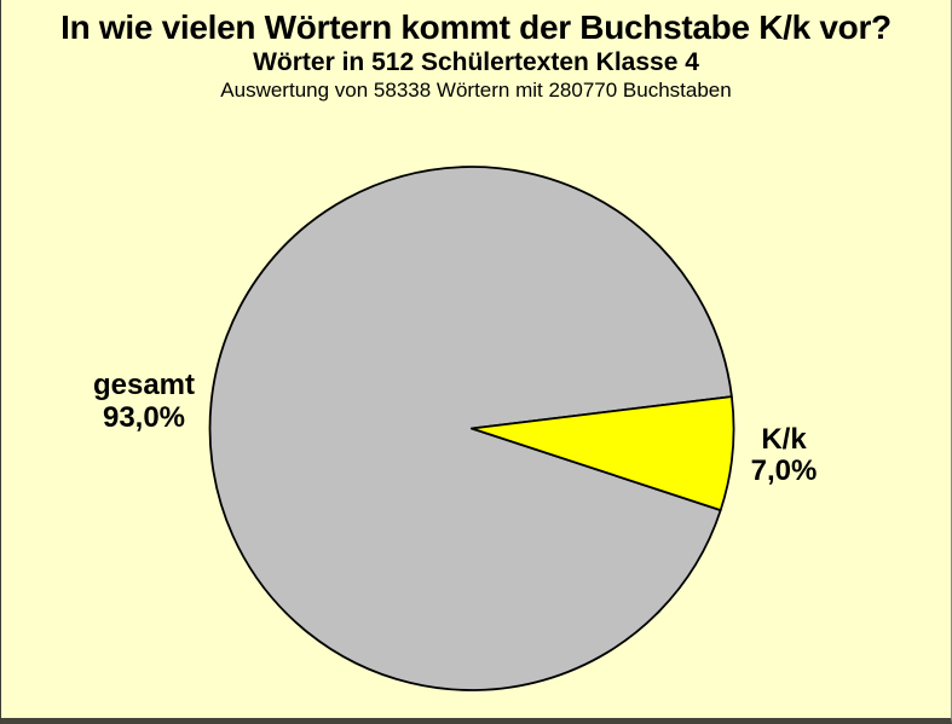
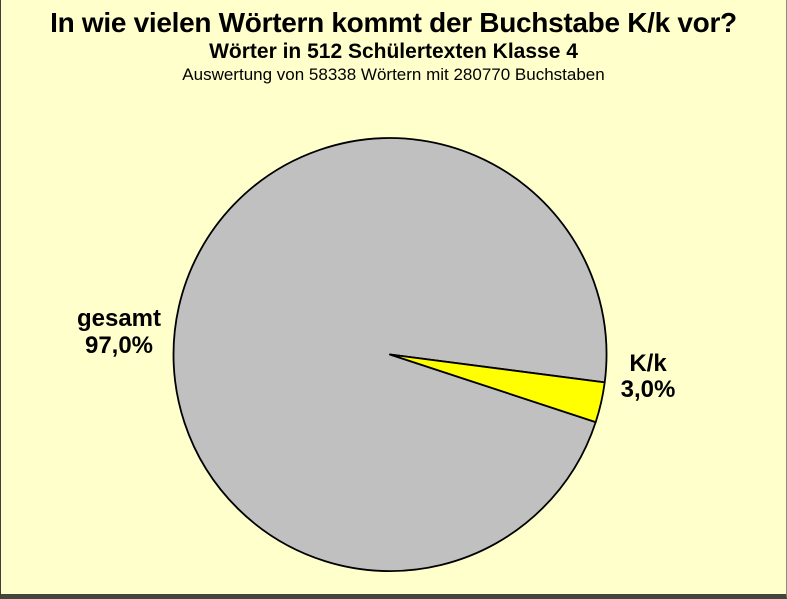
gesamt: 93,0% -> 97,0%
K/k: 7,0% -> 3,0%
